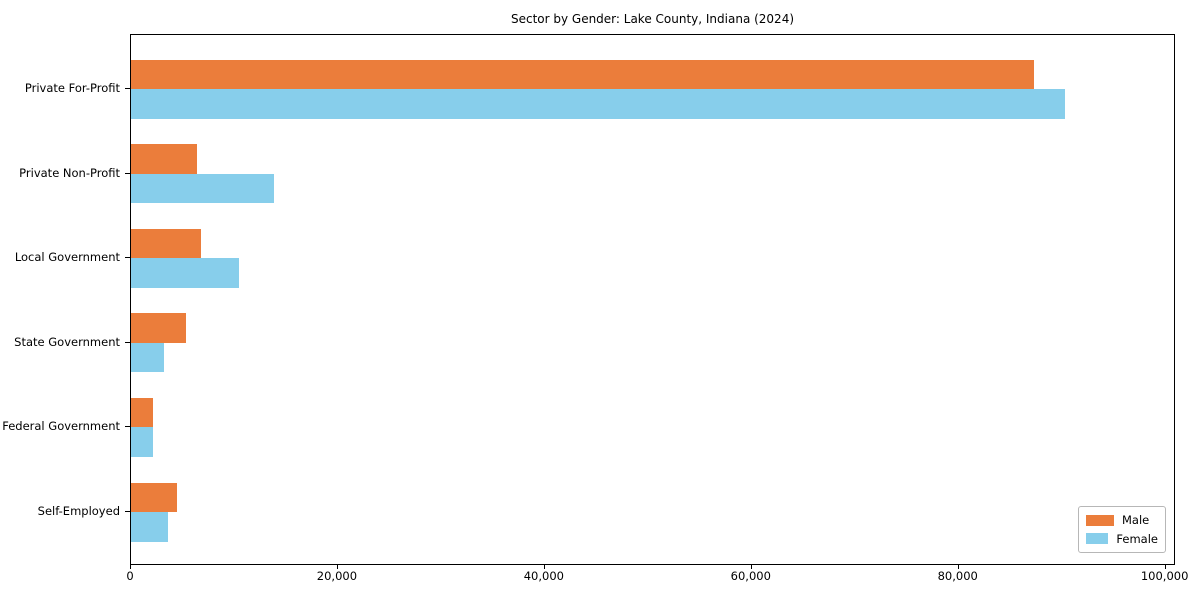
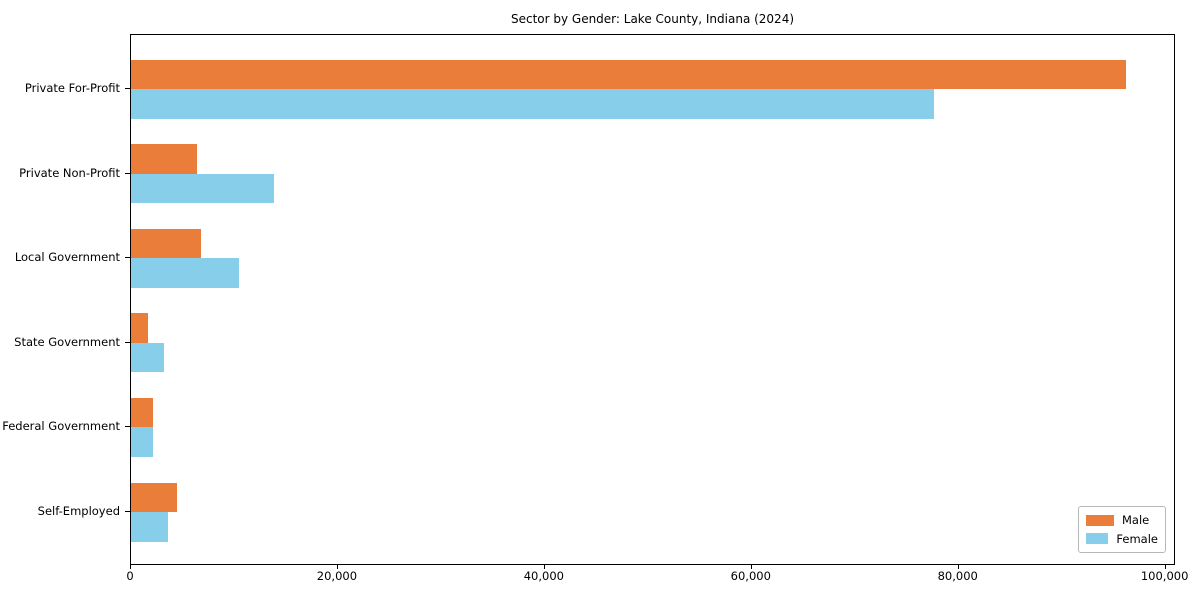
Male/Private For-Profit: 87300 -> 96200
Female/Private For-Profit: 90300 -> 77600
Male/State Government: 5300 -> 1600
